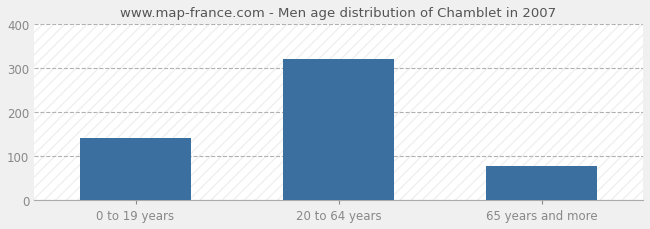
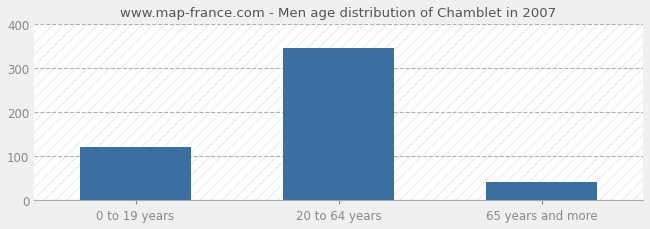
0 to 19 years: 142 -> 120
20 to 64 years: 322 -> 345
65 years and more: 78 -> 40
